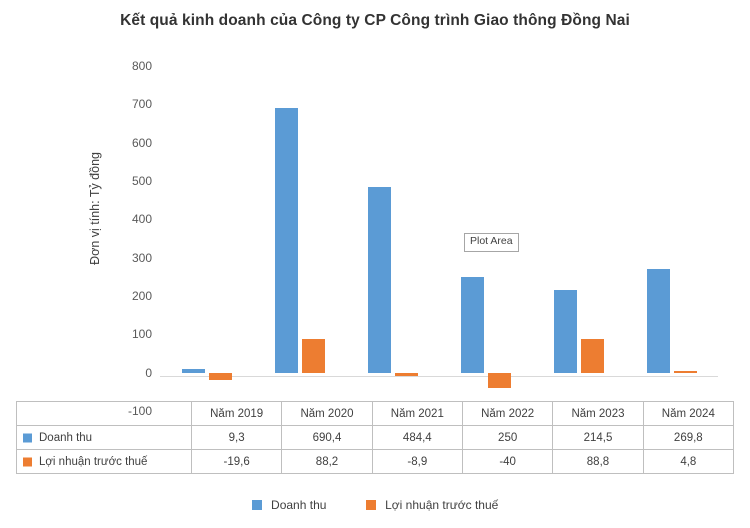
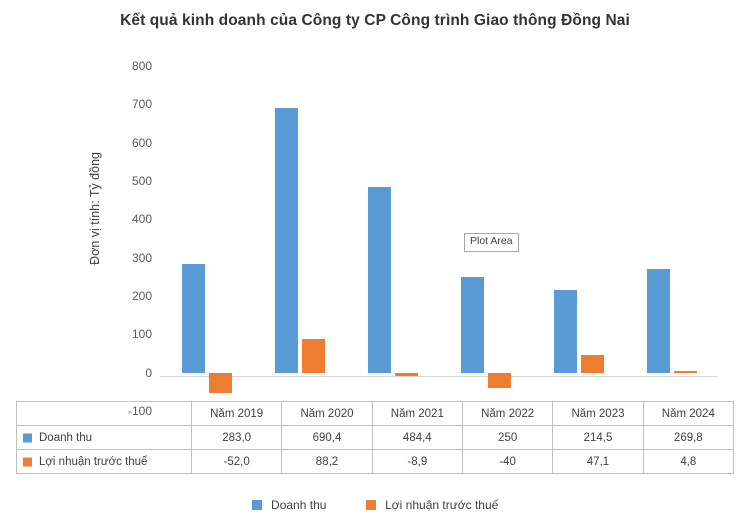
Doanh thu/Năm 2019: 9,3 -> 283,0
Lợi nhuận trước thuế/Năm 2019: -19,6 -> -52,0
Lợi nhuận trước thuế/Năm 2023: 88,8 -> 47,1
